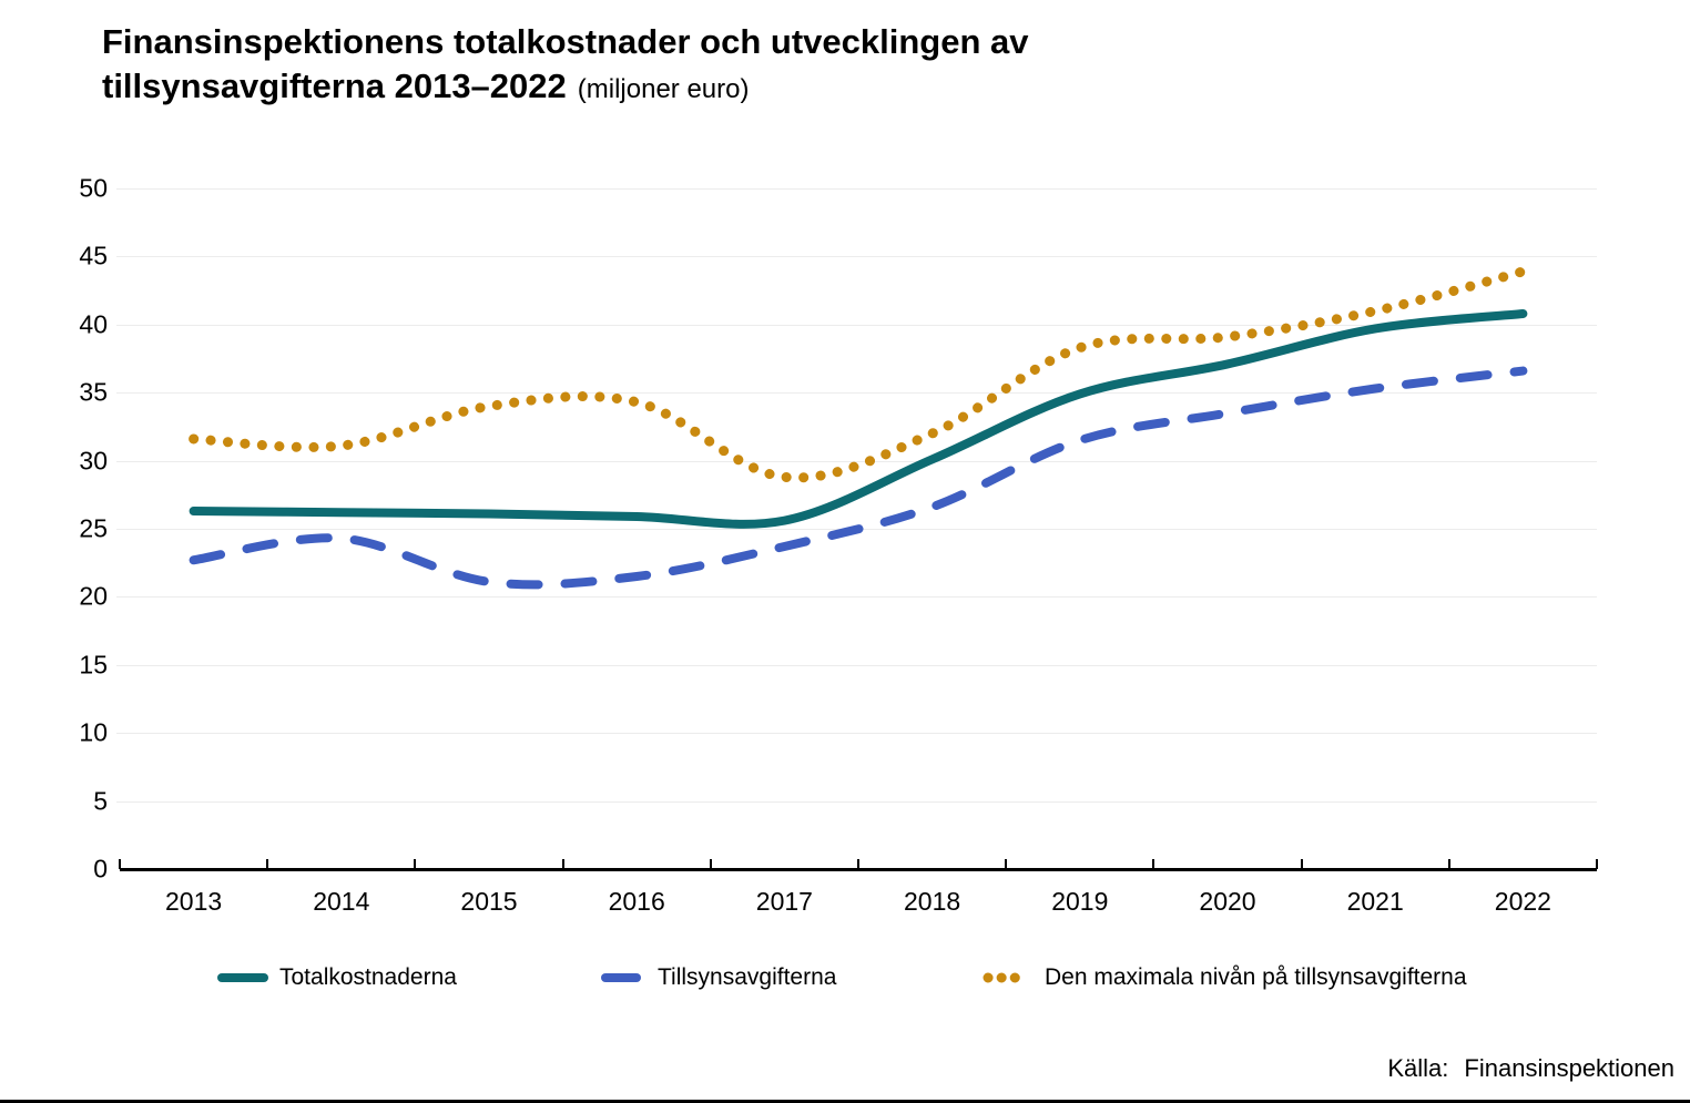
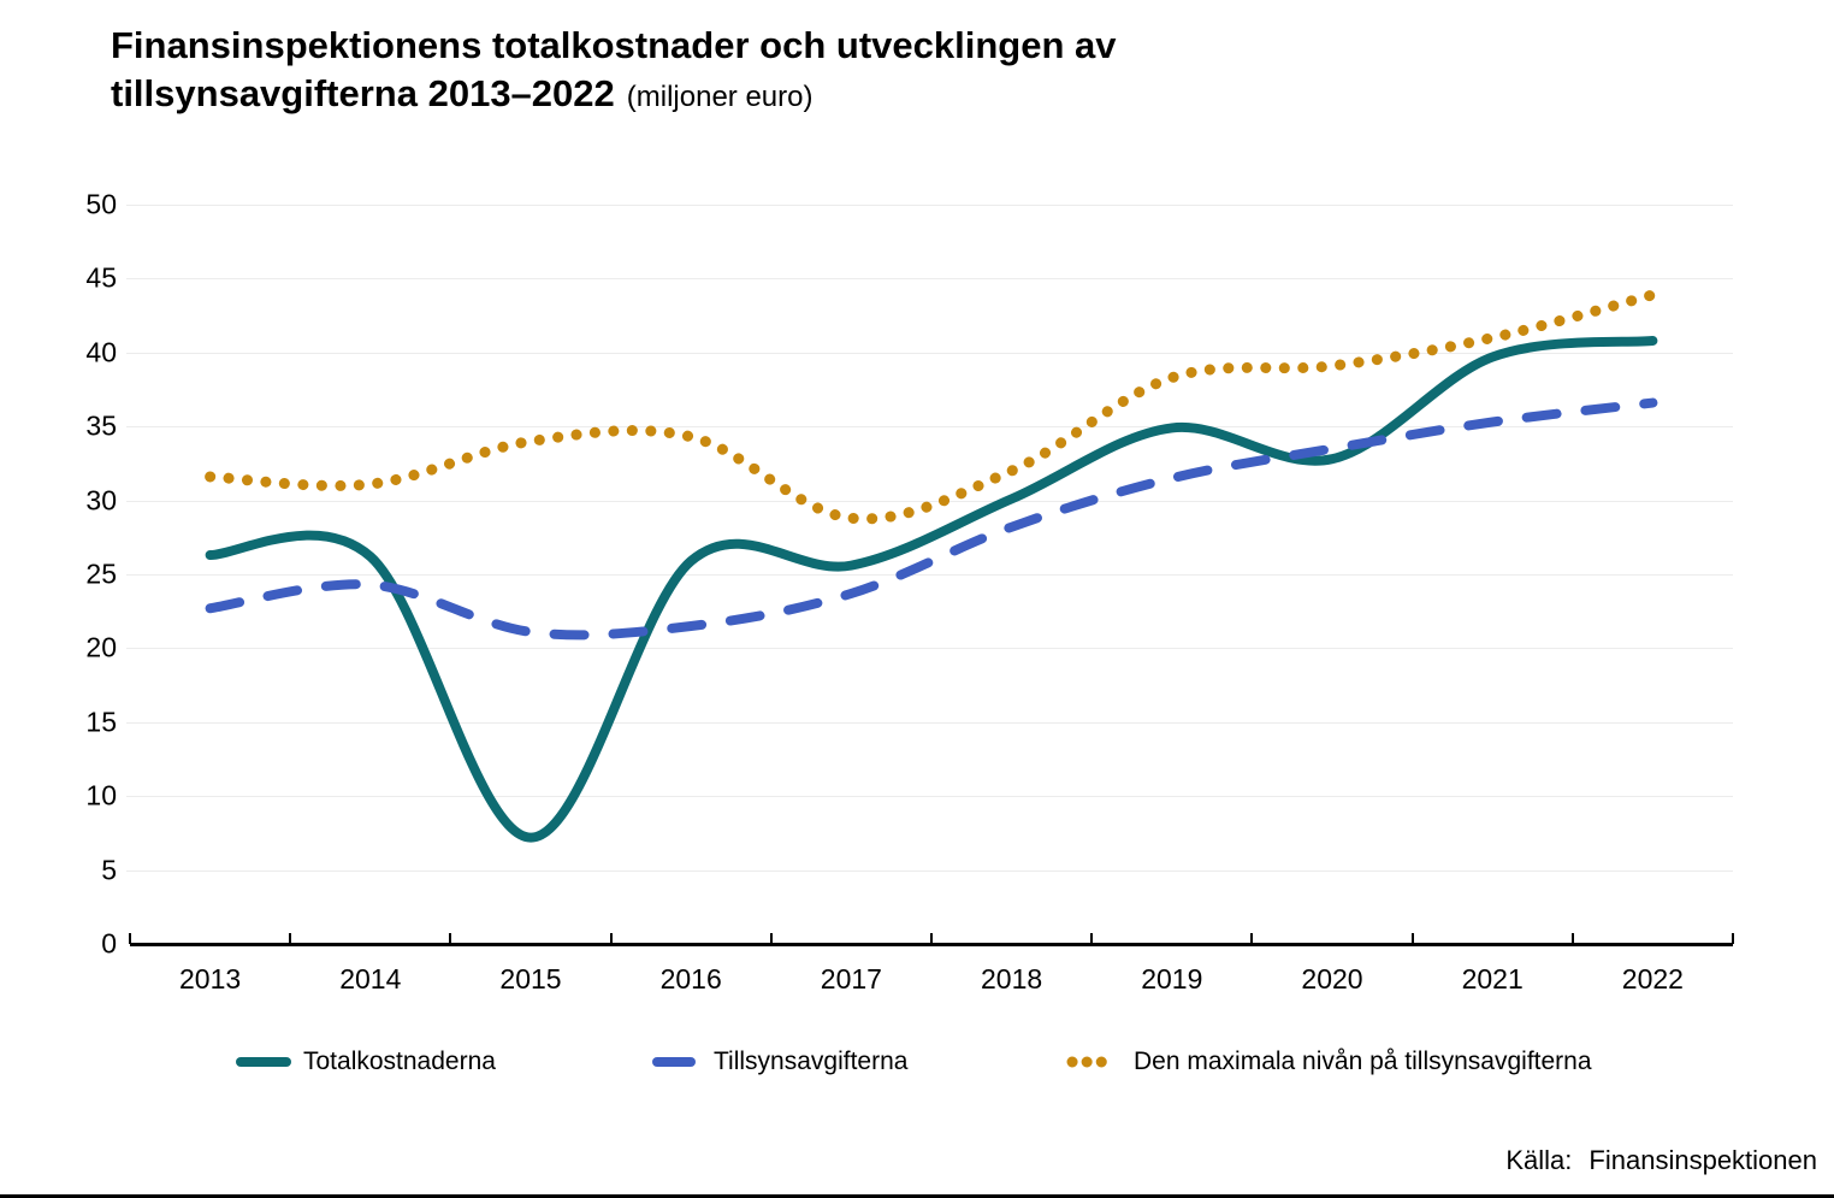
Totalkostnaderna/2015: 26.1 -> 7.2
Tillsynsavgifterna/2018: 26.6 -> 28.2
Totalkostnaderna/2020: 37.1 -> 32.8
